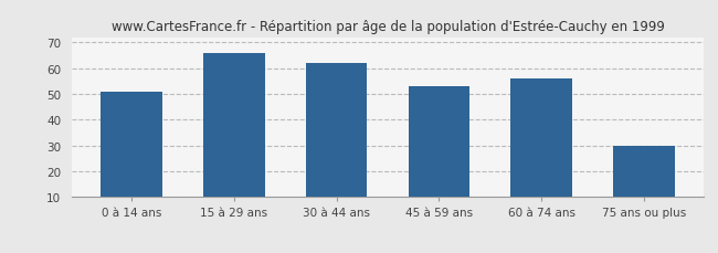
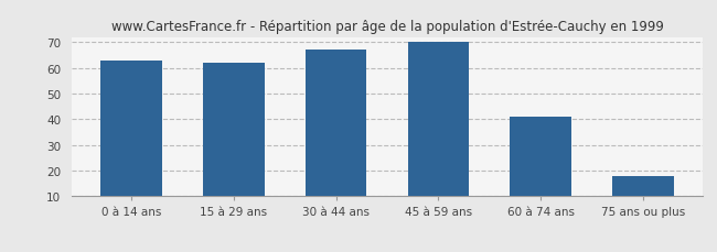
0 à 14 ans: 51 -> 63
15 à 29 ans: 66 -> 62
30 à 44 ans: 62 -> 67
45 à 59 ans: 53 -> 70
60 à 74 ans: 56 -> 41
75 ans ou plus: 30 -> 18
